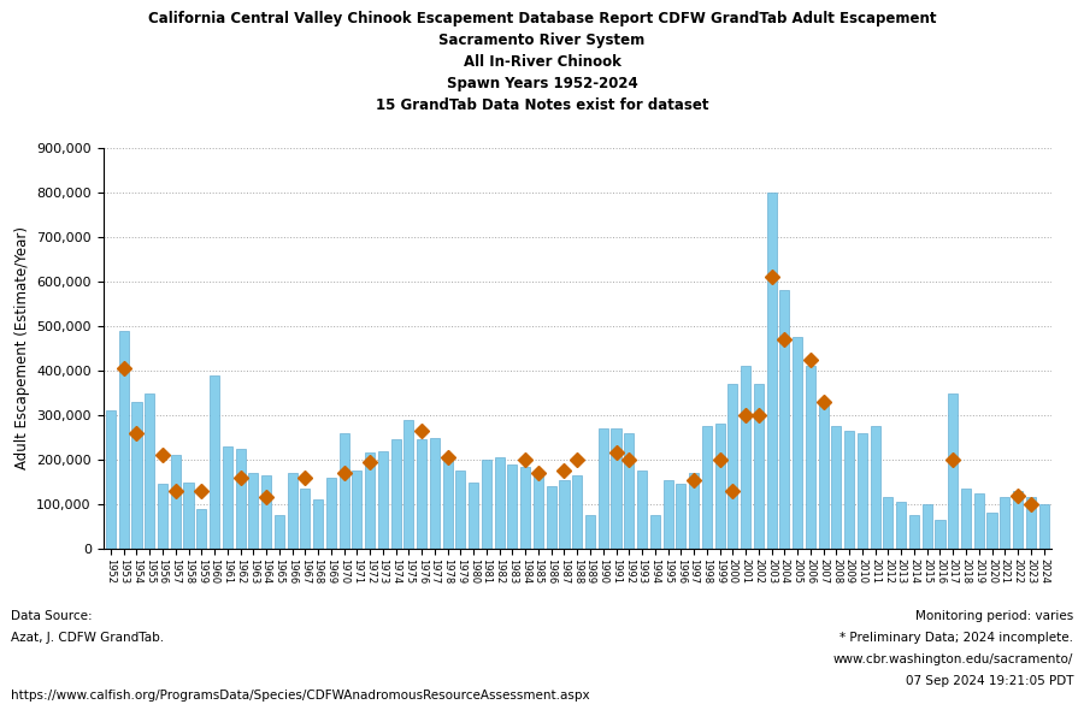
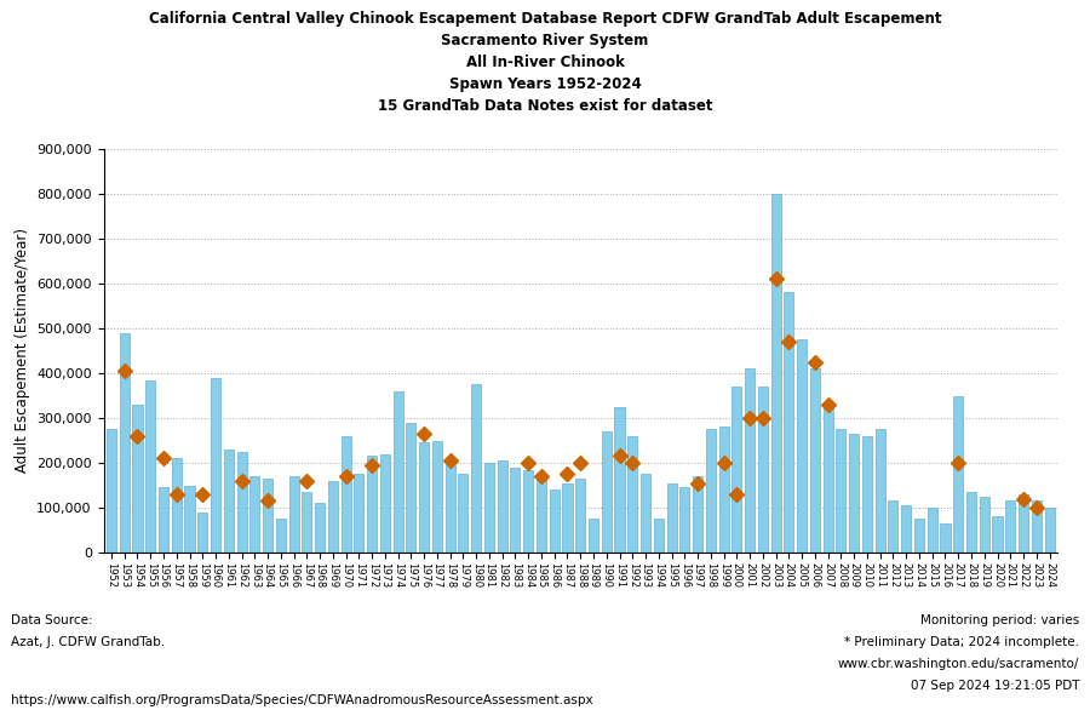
1952: 310,000 -> 275,000
1955: 350,000 -> 385,000
1974: 245,000 -> 360,000
1980: 150,000 -> 375,000
1991: 270,000 -> 325,000
